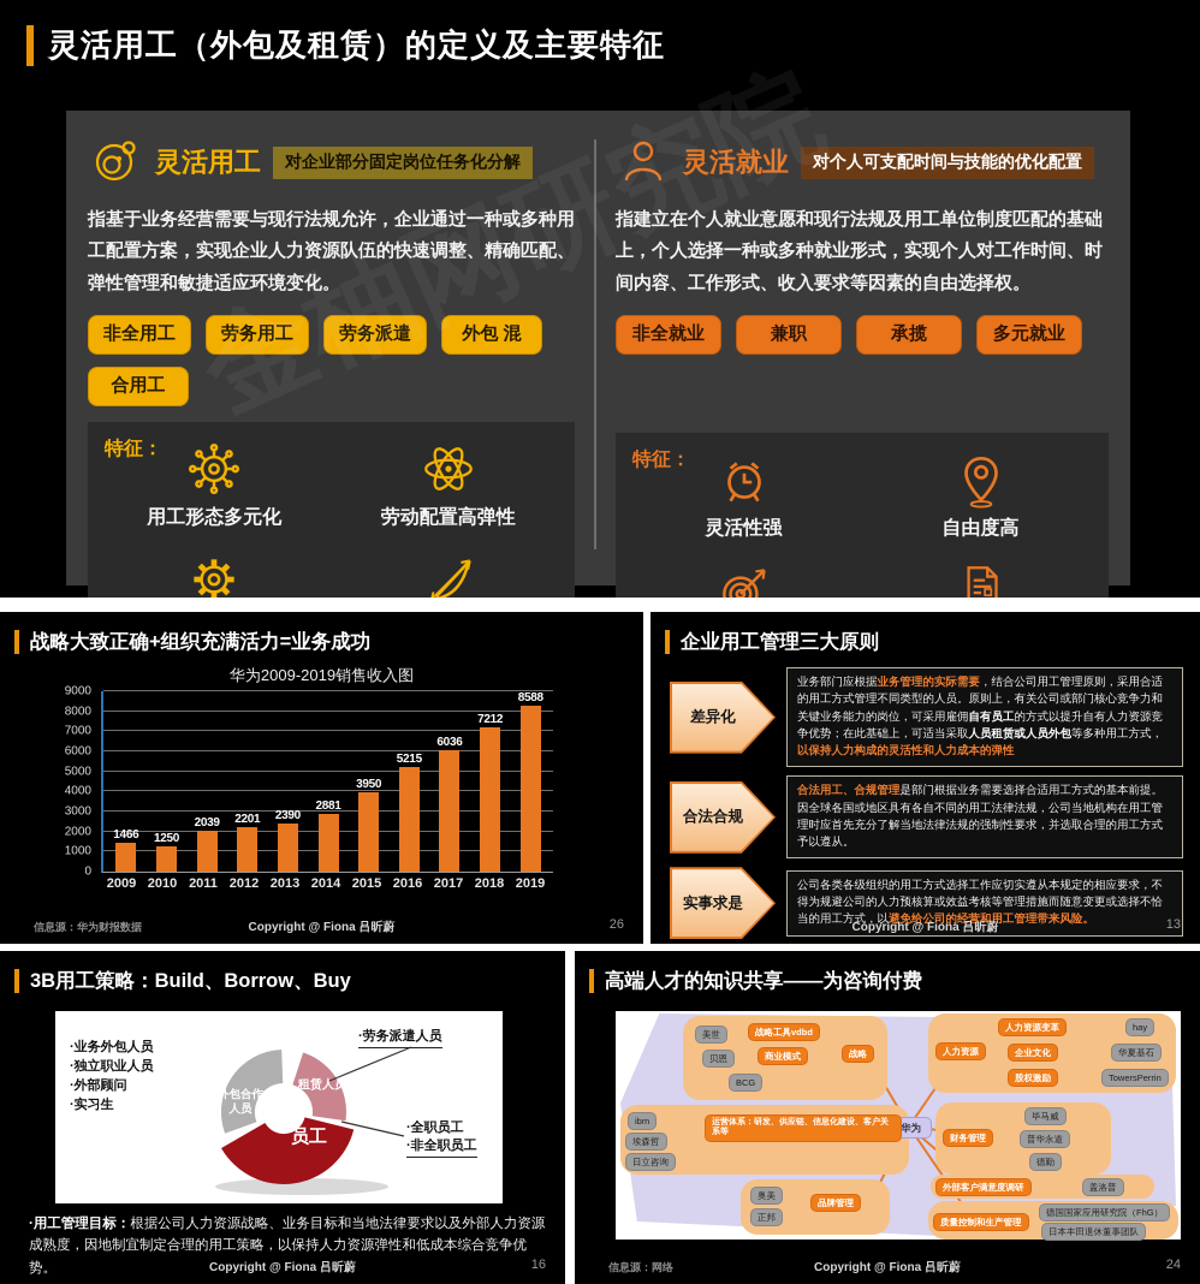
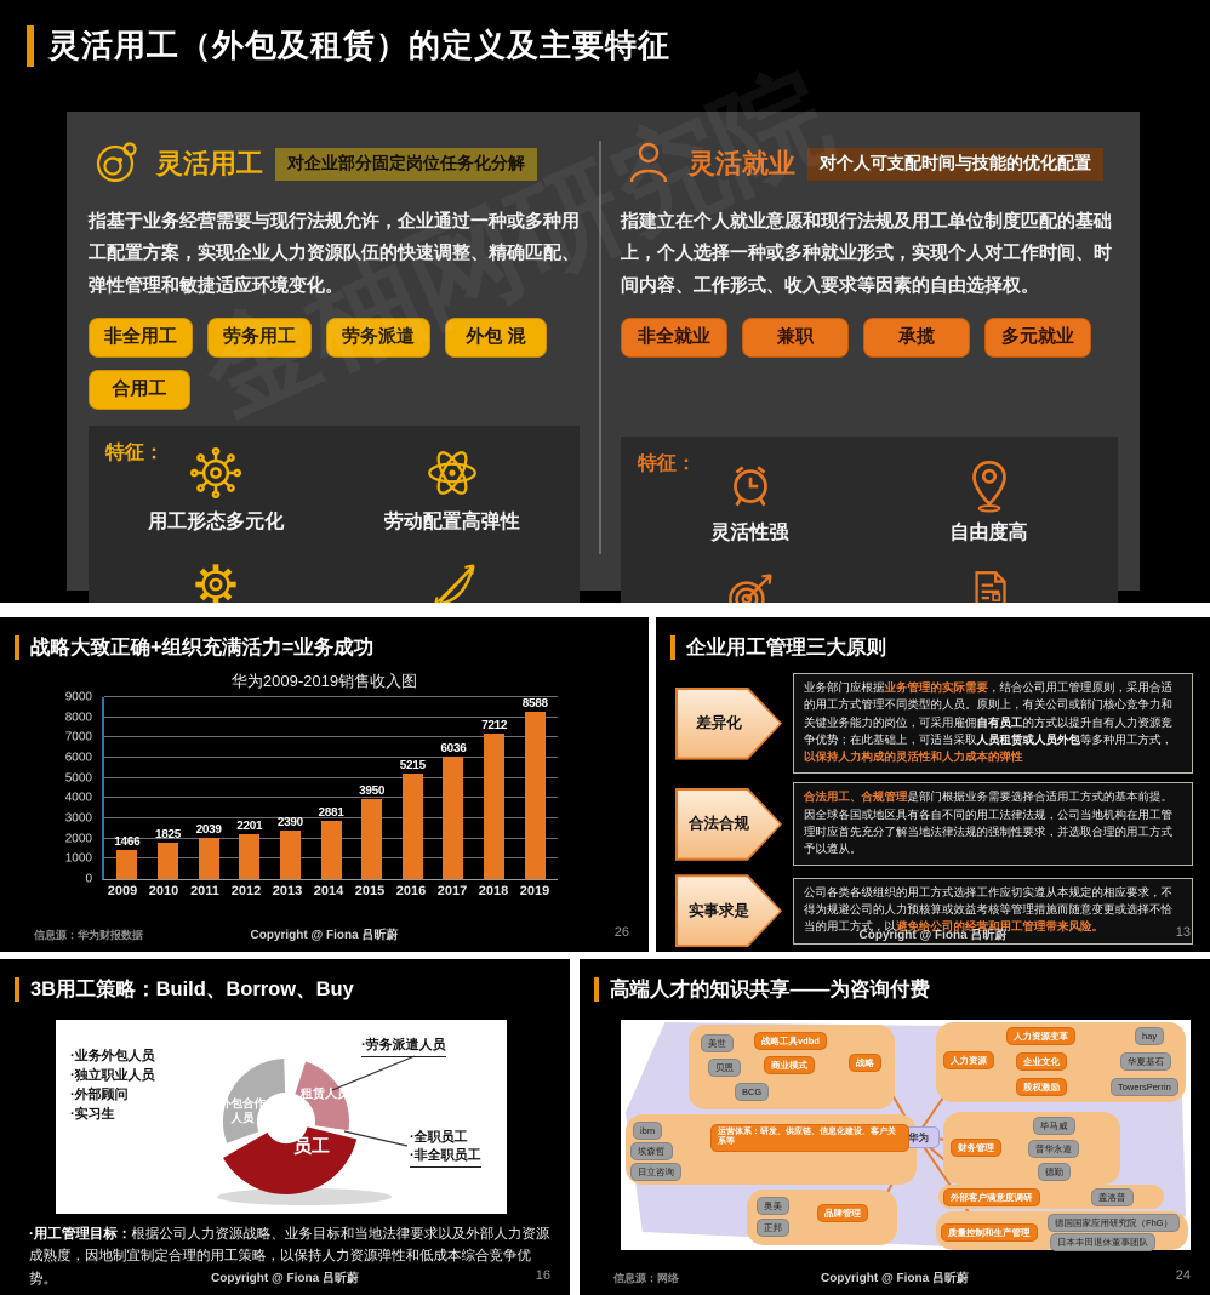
2010: 1250 -> 1825
